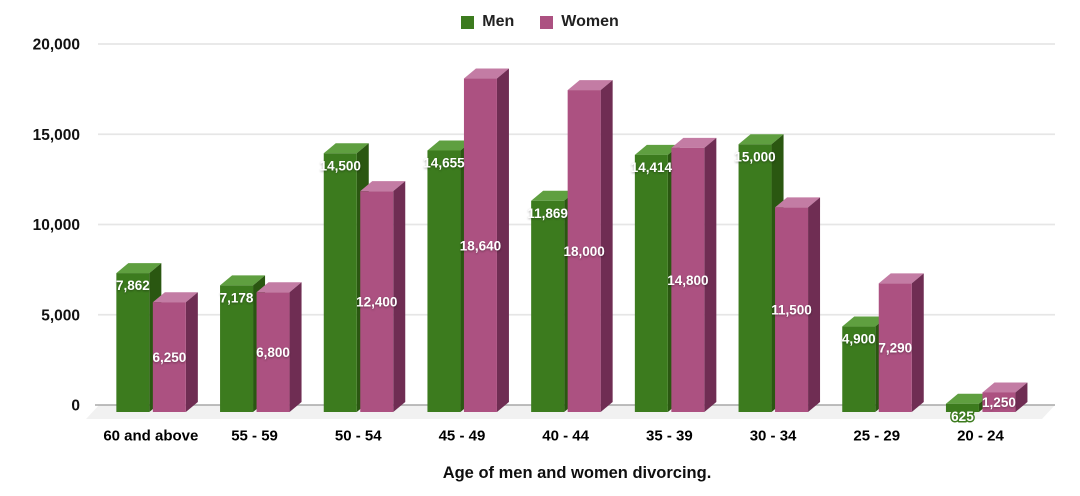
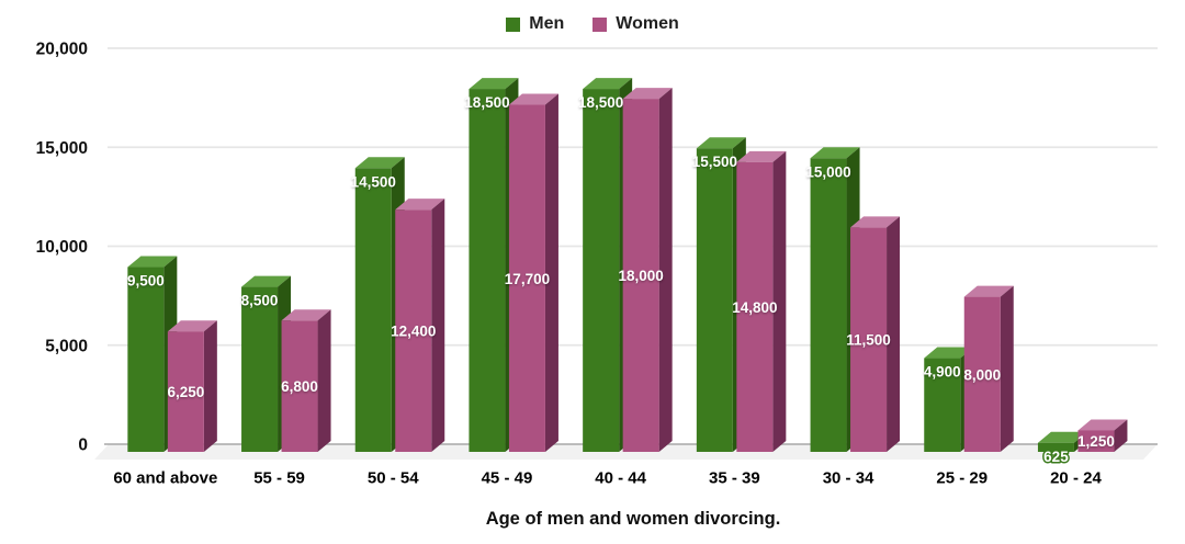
Men/60 and above: 7,862 -> 9,500
Men/55 - 59: 7,178 -> 8,500
Men/45 - 49: 14,655 -> 18,500
Women/45 - 49: 18,640 -> 17,700
Men/40 - 44: 11,869 -> 18,500
Men/35 - 39: 14,414 -> 15,500
Women/25 - 29: 7,290 -> 8,000
